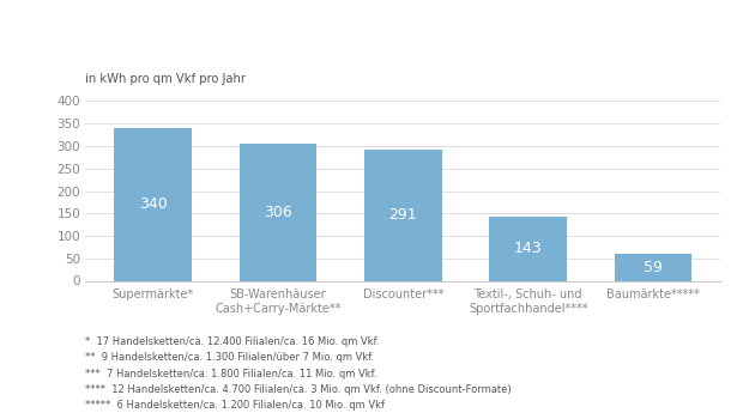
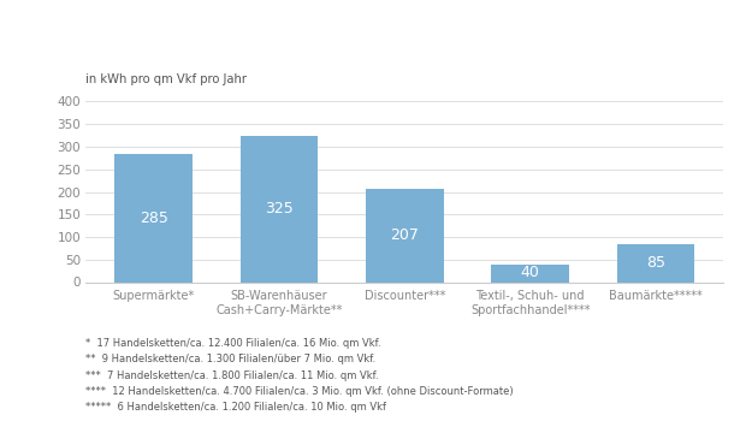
Supermärkte*: 340 -> 285
SB-Warenhäuser Cash+Carry-Märkte**: 306 -> 325
Discounter***: 291 -> 207
Textil-, Schuh- und Sportfachhandel****: 143 -> 40
Baumärkte*****: 59 -> 85
